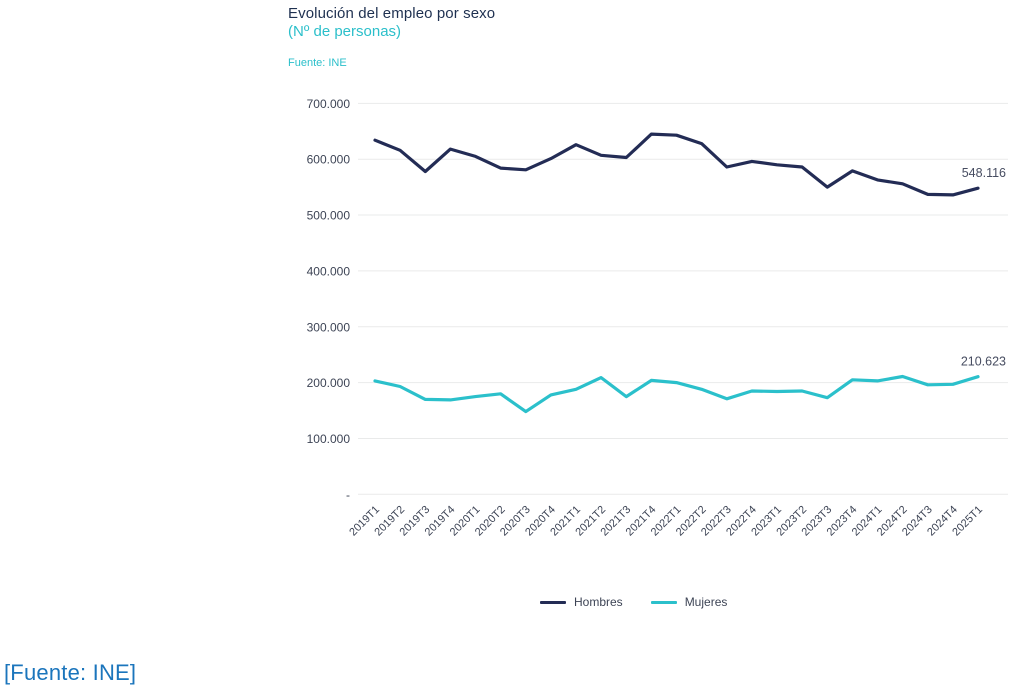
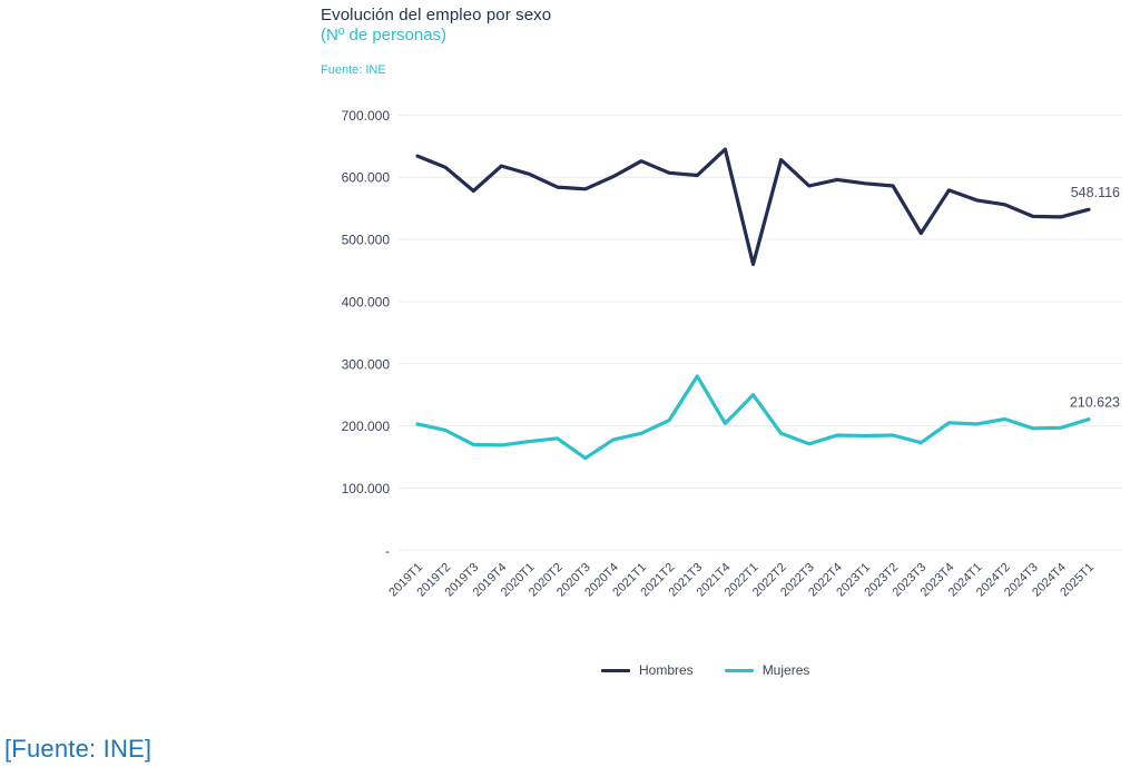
Mujeres/2021T3: 180000 -> 280000
Hombres/2022T1: 640000 -> 460000
Mujeres/2022T1: 200000 -> 250000
Hombres/2023T3: 550000 -> 510000
